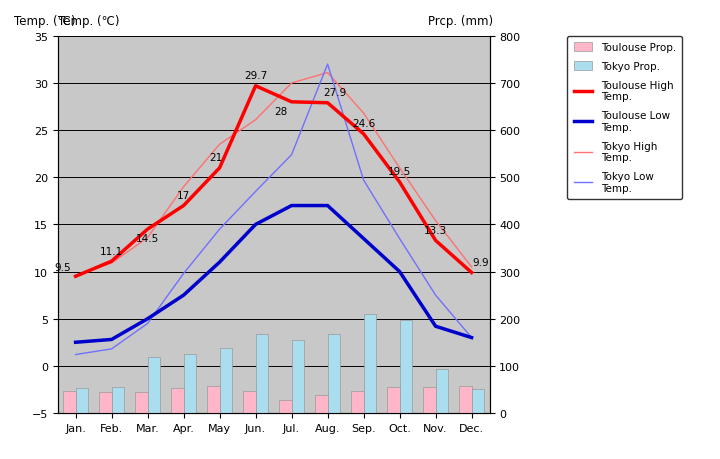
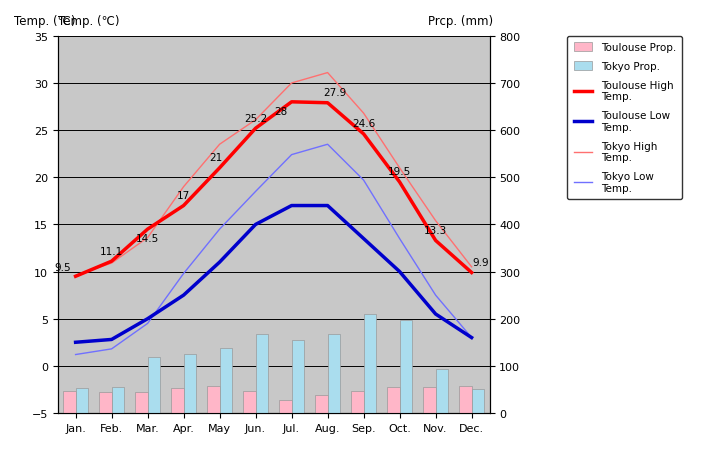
Toulouse High Temp./Jun.: 29.7 -> 25.2
Tokyo Low Temp./Aug.: 32.0 -> 23.5
Toulouse Low Temp./Nov.: 4.2 -> 5.5
